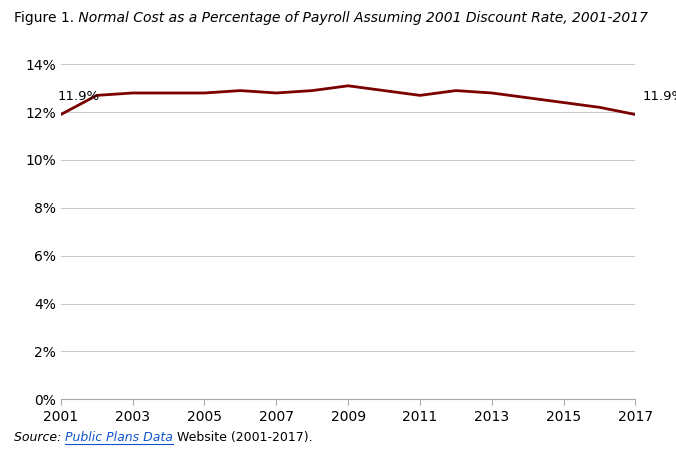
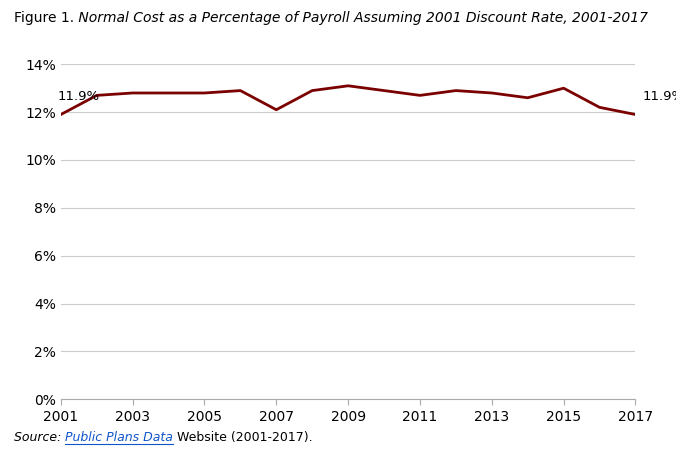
2007: 12.8% -> 12.1%
2015: 12.4% -> 13.0%
